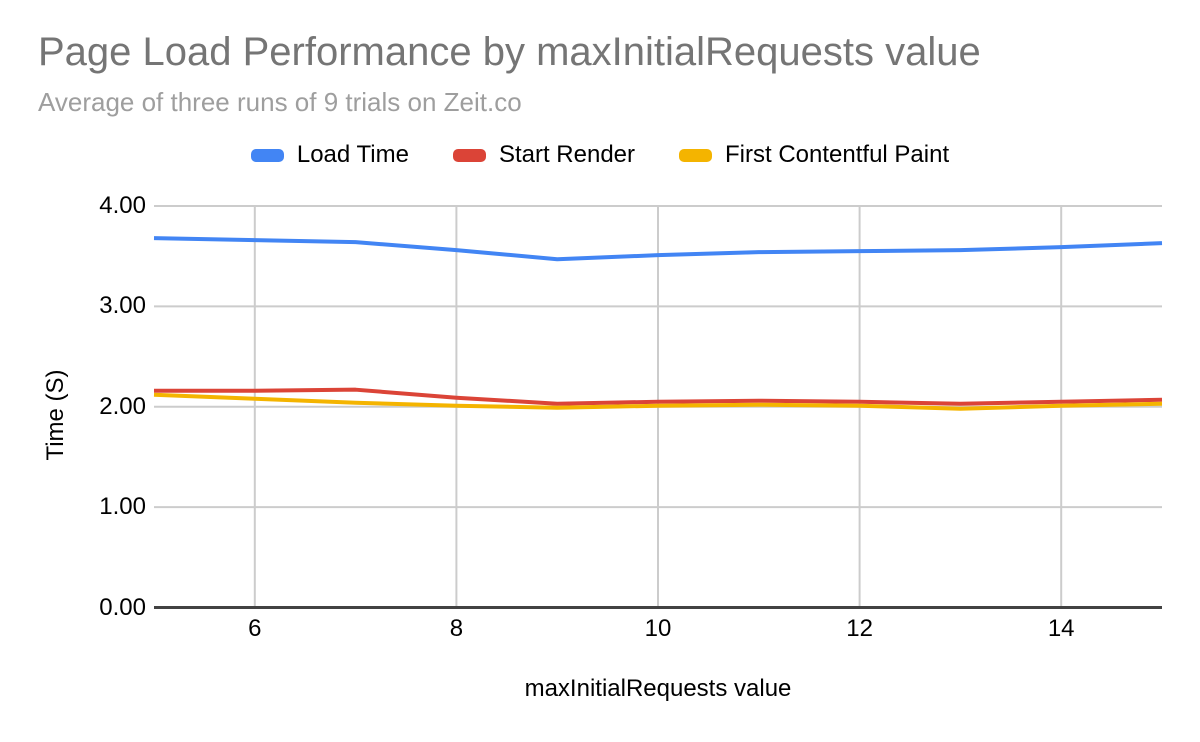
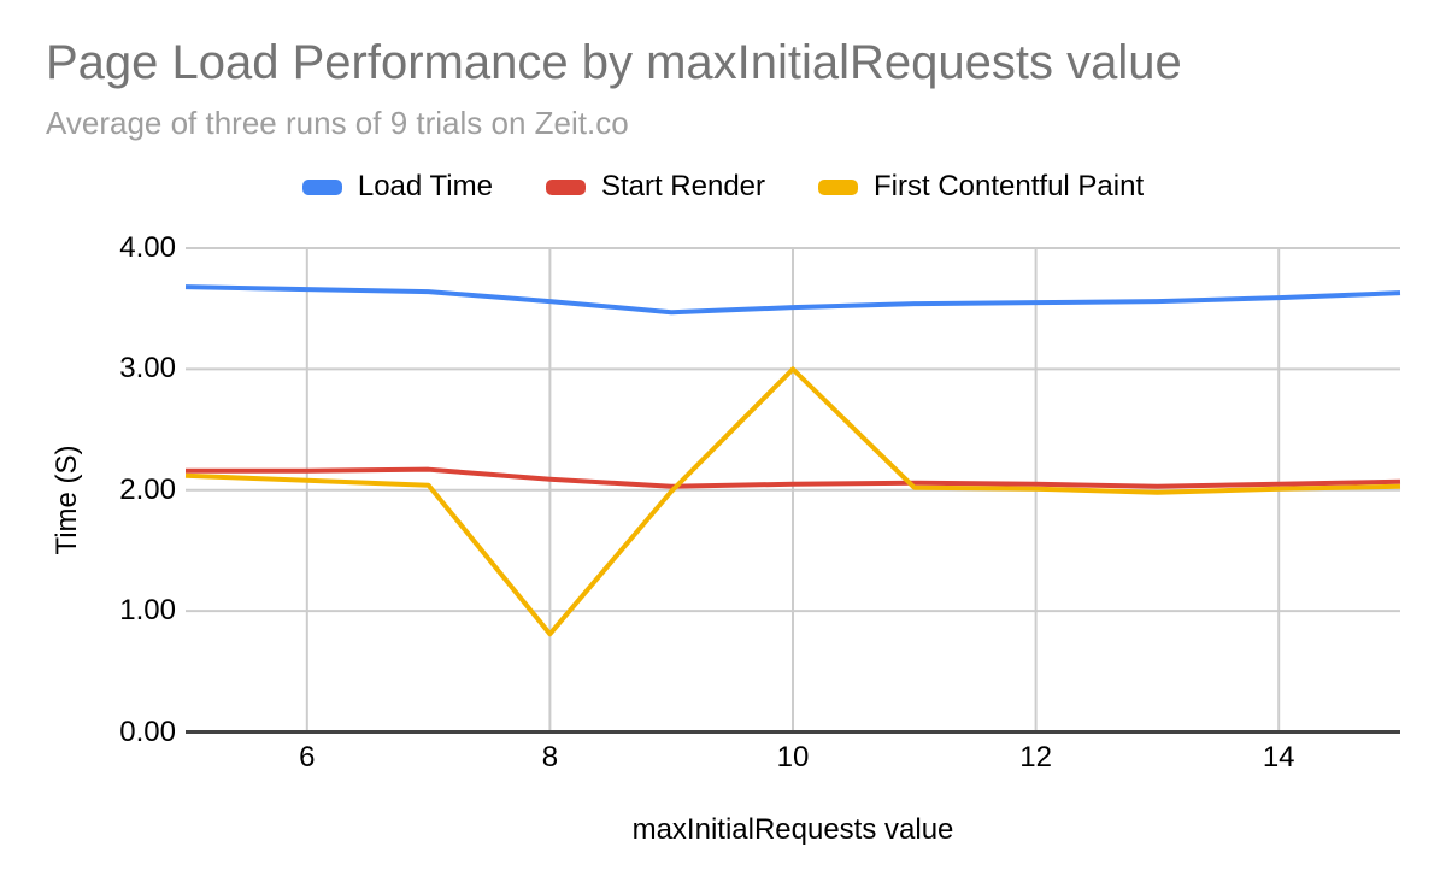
First Contentful Paint/8: 2.01 -> 0.81
First Contentful Paint/10: 2.01 -> 3.00
